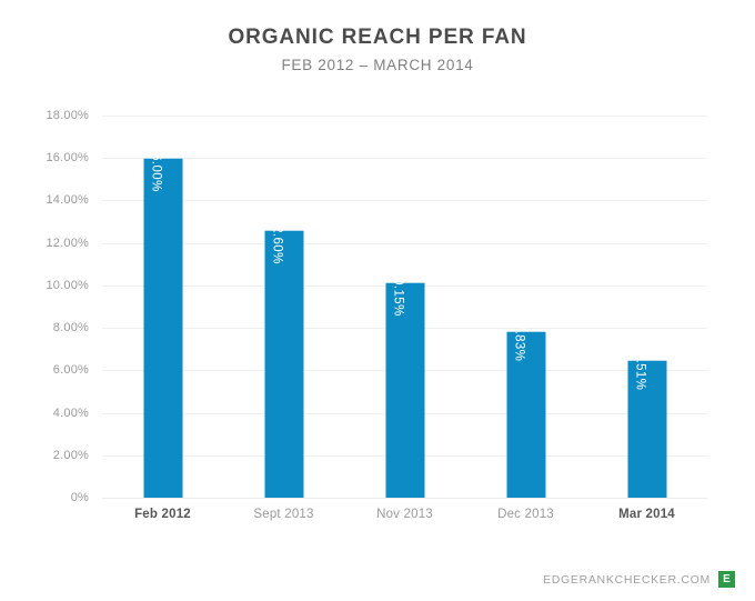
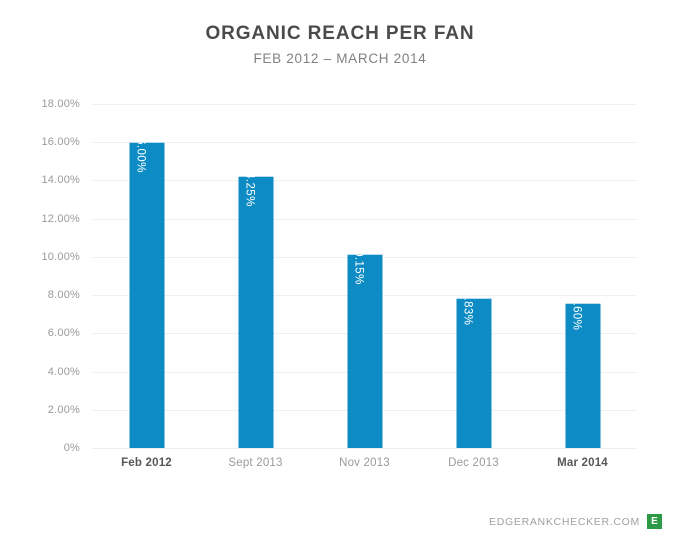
Sept 2013: 12.60% -> 14.25%
Mar 2014: 6.51% -> 7.60%
